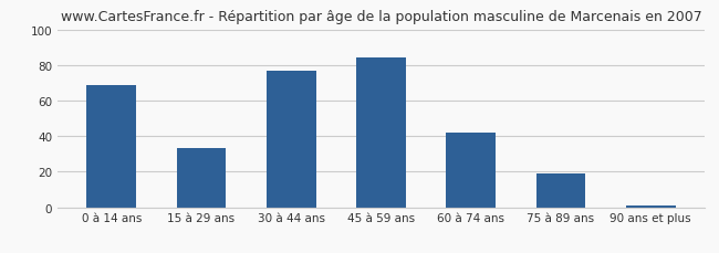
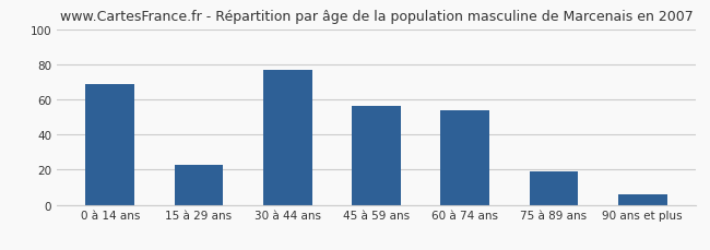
15 à 29 ans: 33 -> 23
45 à 59 ans: 84 -> 56
60 à 74 ans: 42 -> 54
90 ans et plus: 1 -> 6
